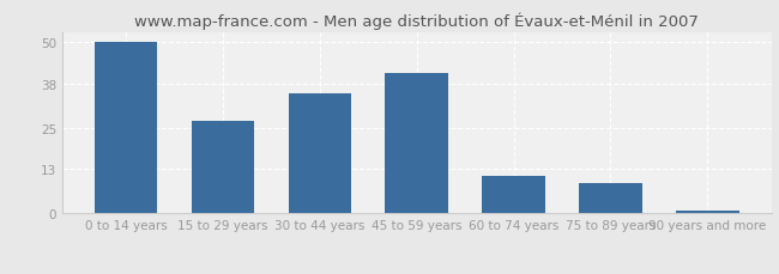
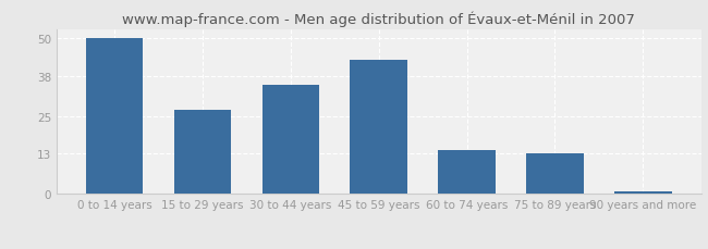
45 to 59 years: 41 -> 43
60 to 74 years: 11 -> 14
75 to 89 years: 9 -> 13
